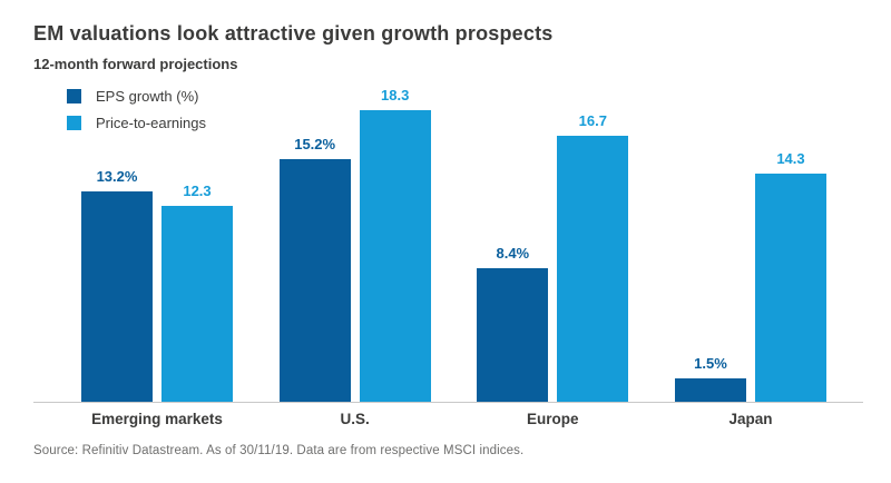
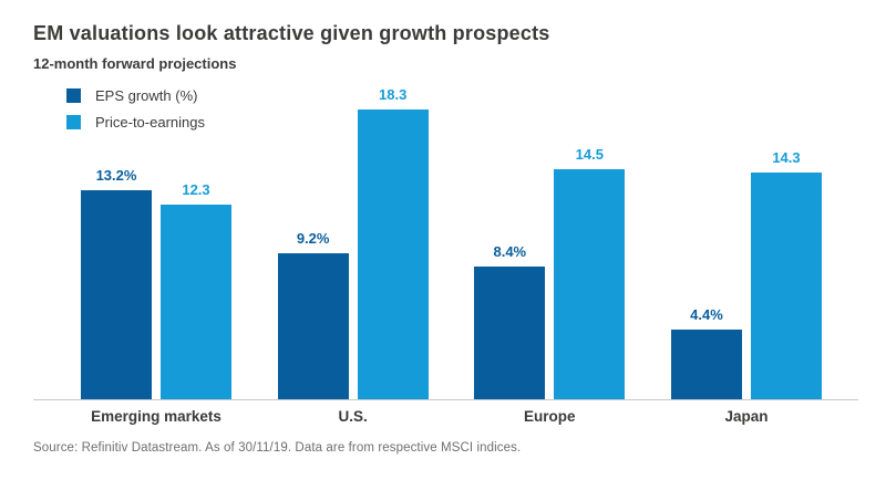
EPS growth (%)/U.S.: 15.2% -> 9.2%
Price-to-earnings/Europe: 16.7 -> 14.5
EPS growth (%)/Japan: 1.5% -> 4.4%
